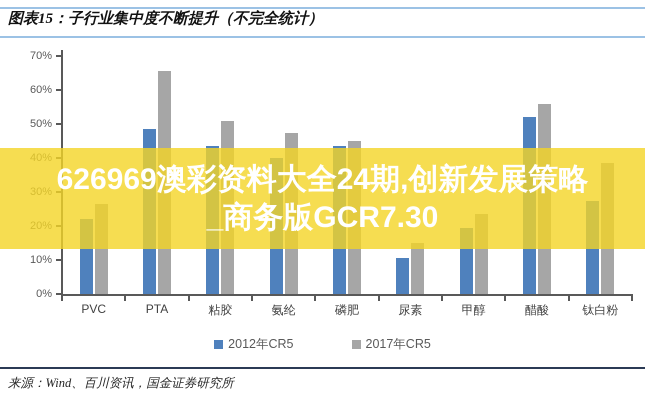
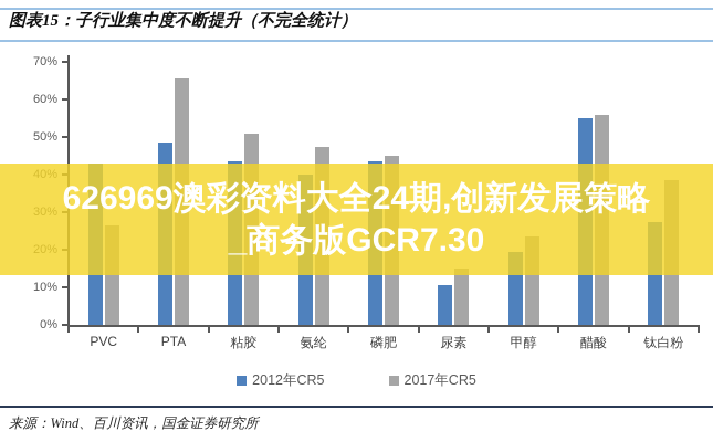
2012年CR5/PVC: 22% -> 43%
2012年CR5/醋酸: 52% -> 55%
